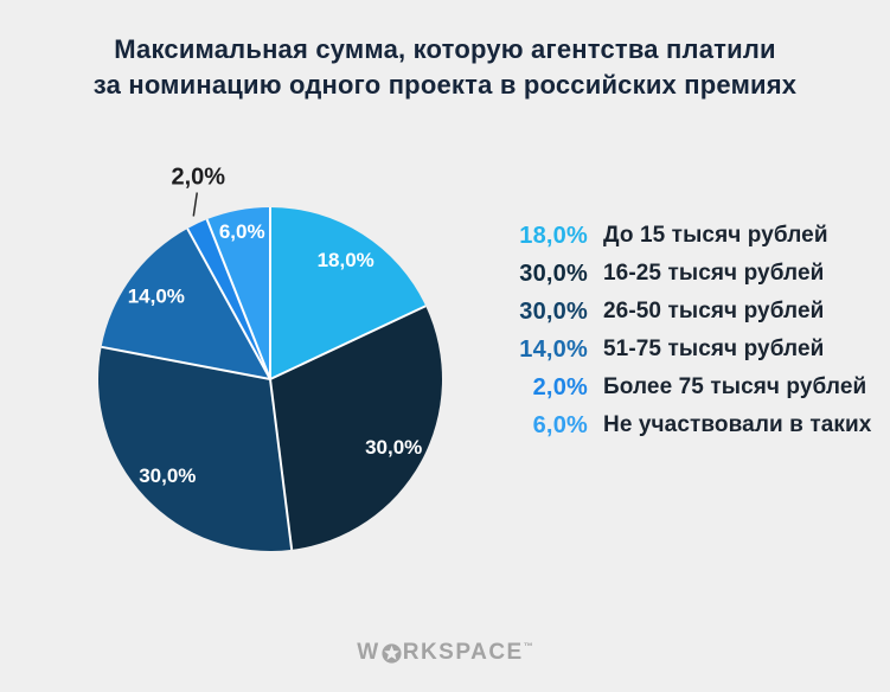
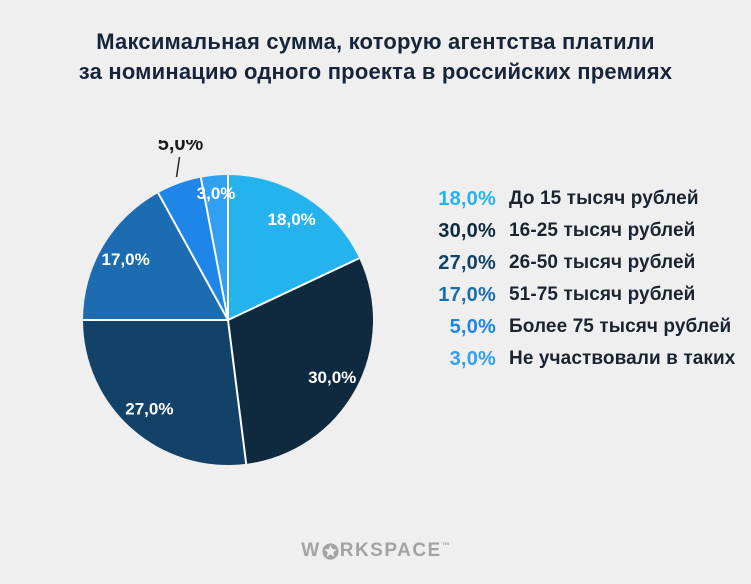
26-50 тысяч рублей: 30,0% -> 27,0%
51-75 тысяч рублей: 14,0% -> 17,0%
Более 75 тысяч рублей: 2,0% -> 5,0%
Не участвовали в таких: 6,0% -> 3,0%
